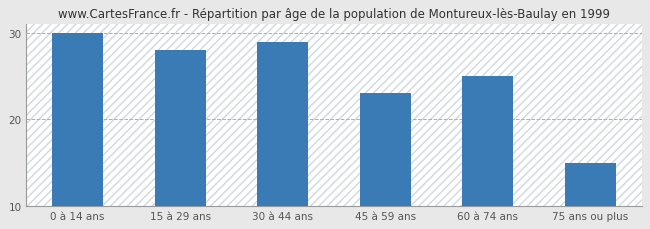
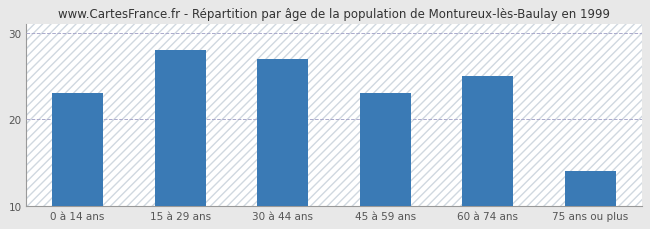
0 à 14 ans: 30 -> 23
30 à 44 ans: 29 -> 27
75 ans ou plus: 15 -> 14
